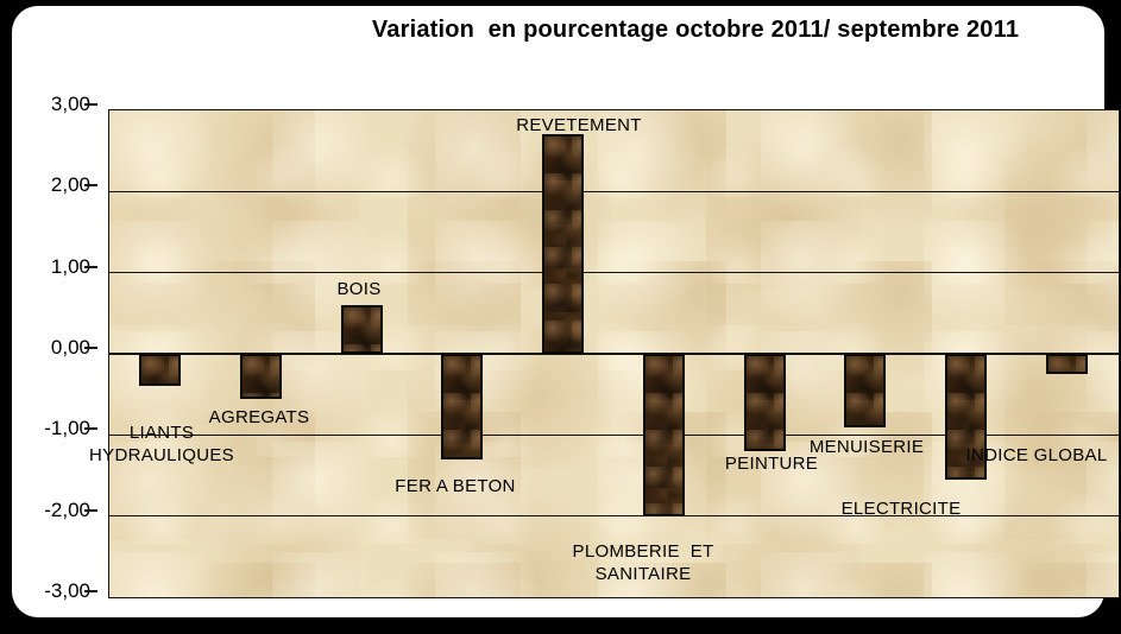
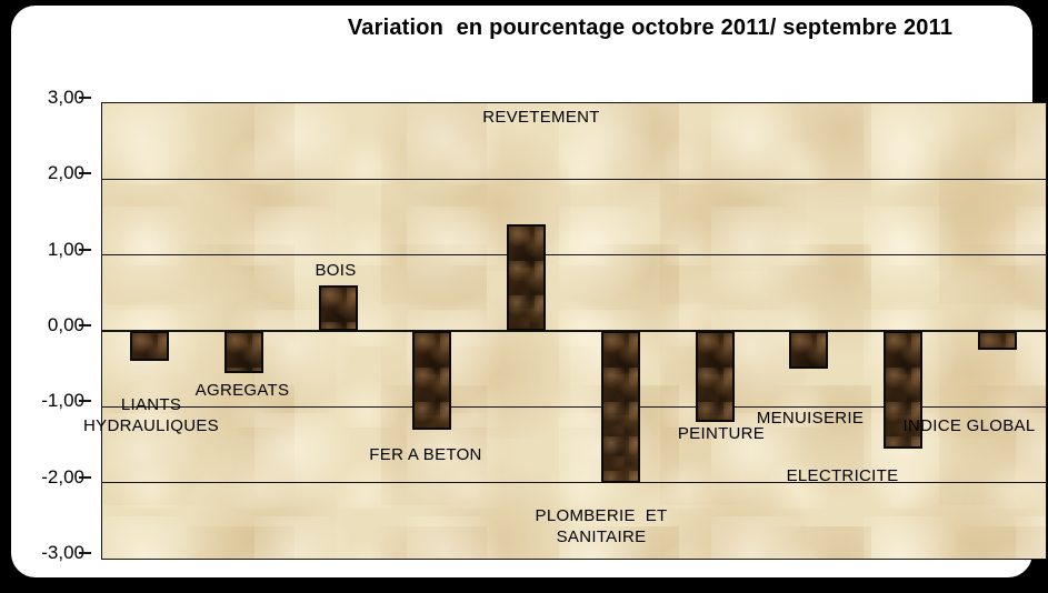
REVETEMENT: 2,7 -> 1,4
MENUISERIE: -0,9 -> -0,5
